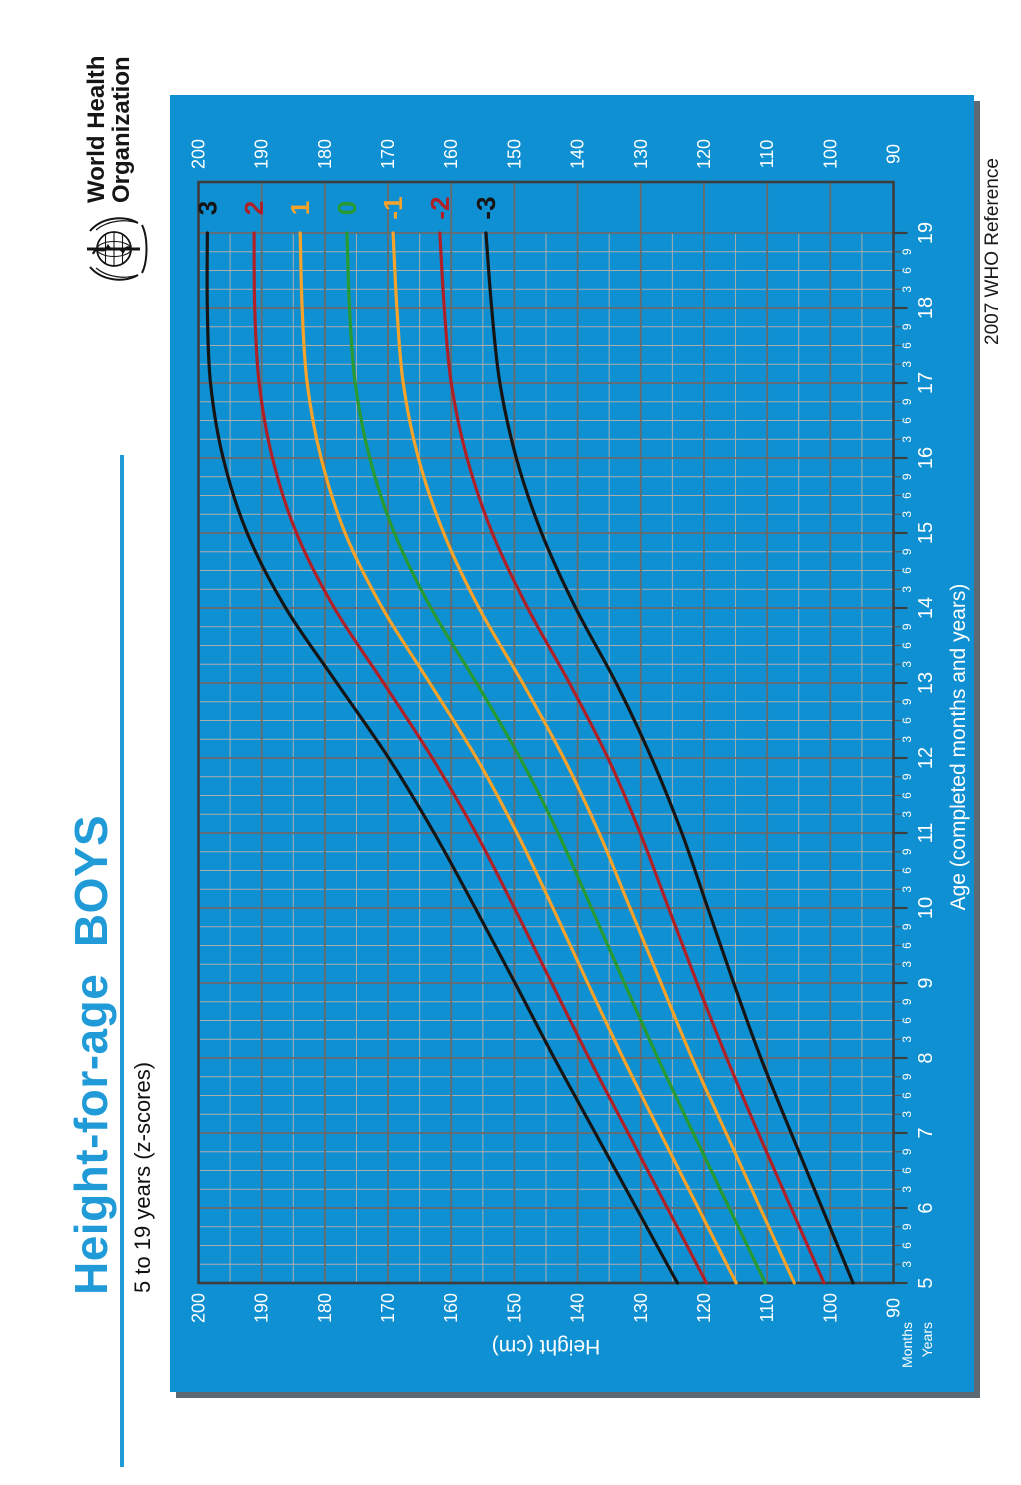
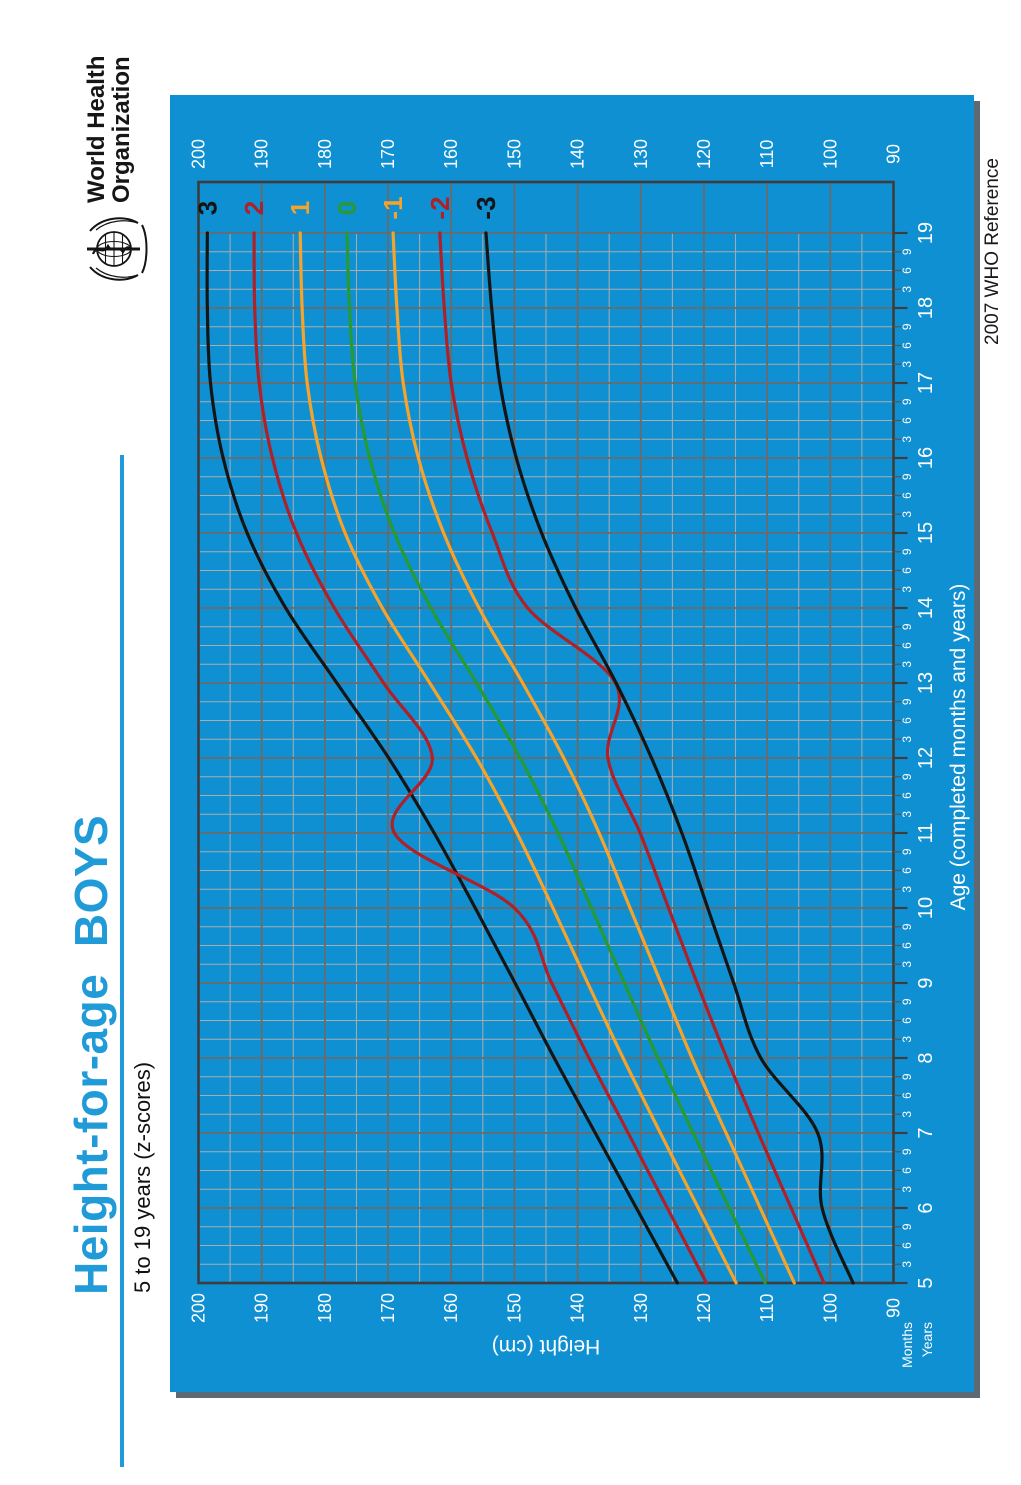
-3/7: 106 -> 102
2/11: 156 -> 169
-2/13: 141 -> 134
